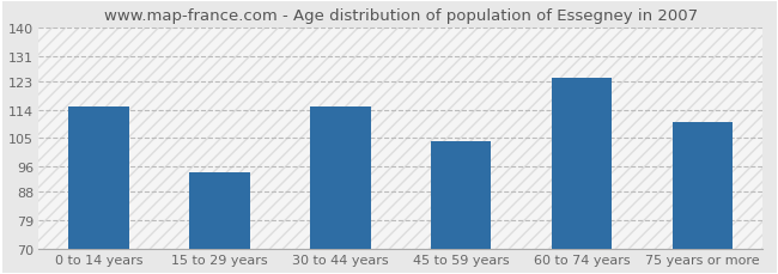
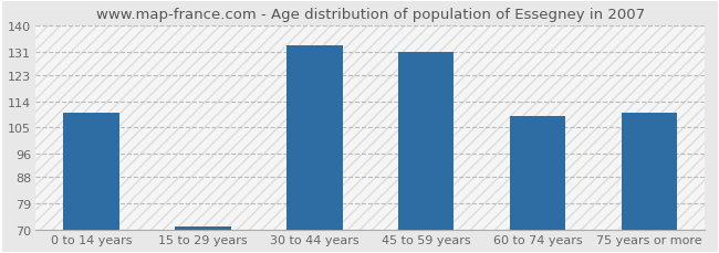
0 to 14 years: 115 -> 110
15 to 29 years: 94 -> 71
30 to 44 years: 115 -> 133
45 to 59 years: 104 -> 131
60 to 74 years: 124 -> 109
